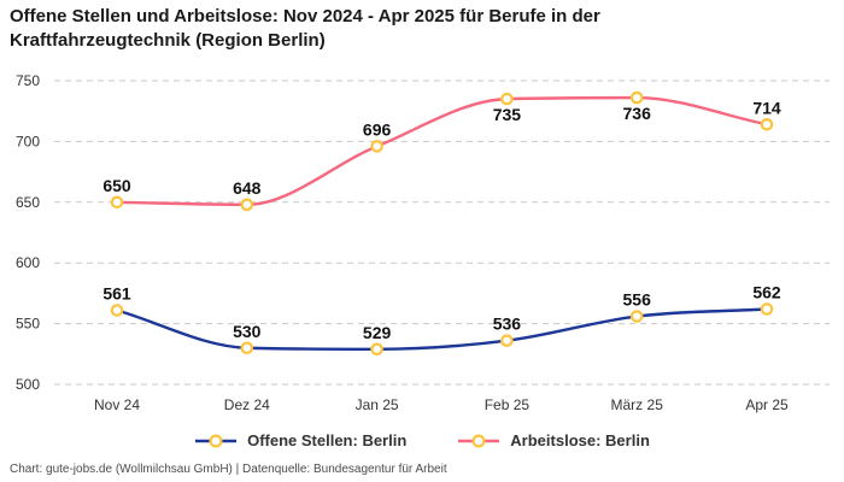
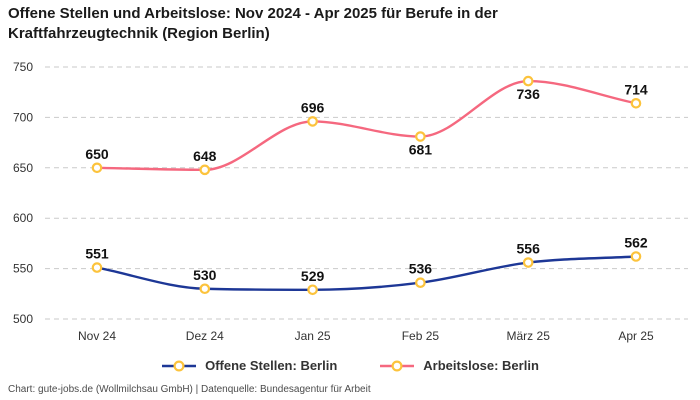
Offene Stellen: Berlin/Nov 24: 561 -> 551
Arbeitslose: Berlin/Feb 25: 735 -> 681
